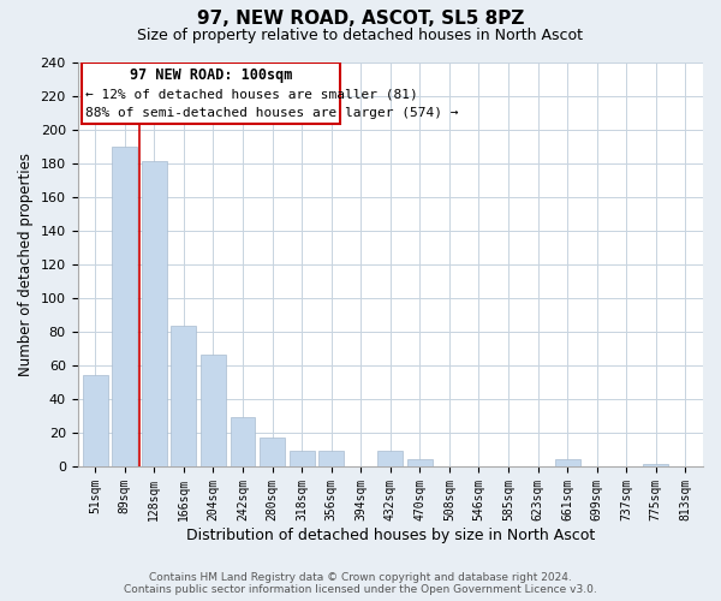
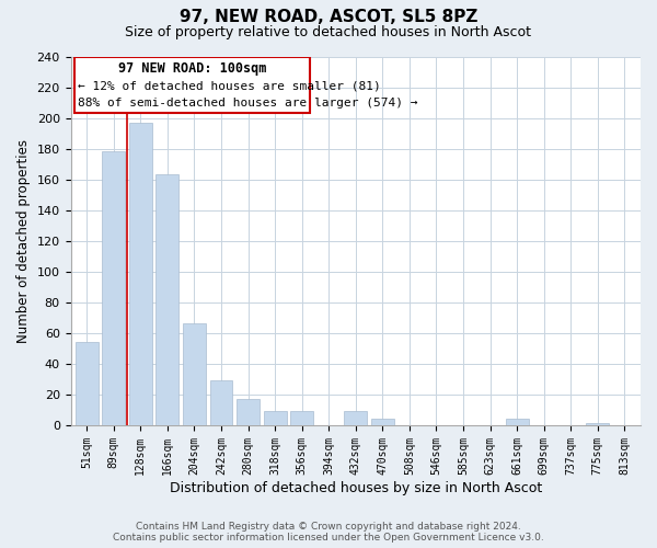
89sqm: 190 -> 178
128sqm: 181 -> 197
166sqm: 83 -> 163
